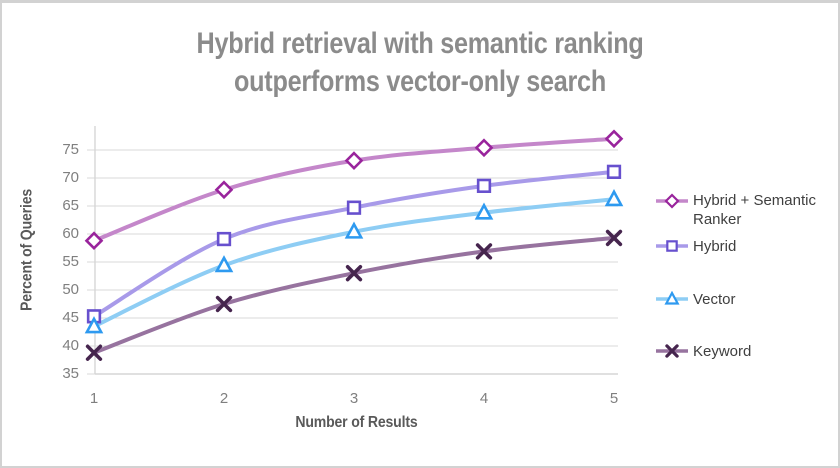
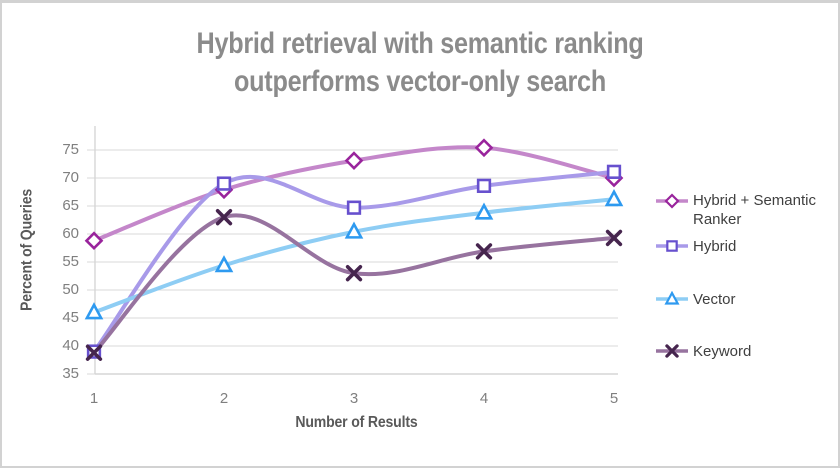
Hybrid/1: 45 -> 39
Vector/1: 44 -> 46
Hybrid/2: 59 -> 69
Keyword/2: 48 -> 63
Hybrid + Semantic Ranker/5: 77 -> 70
